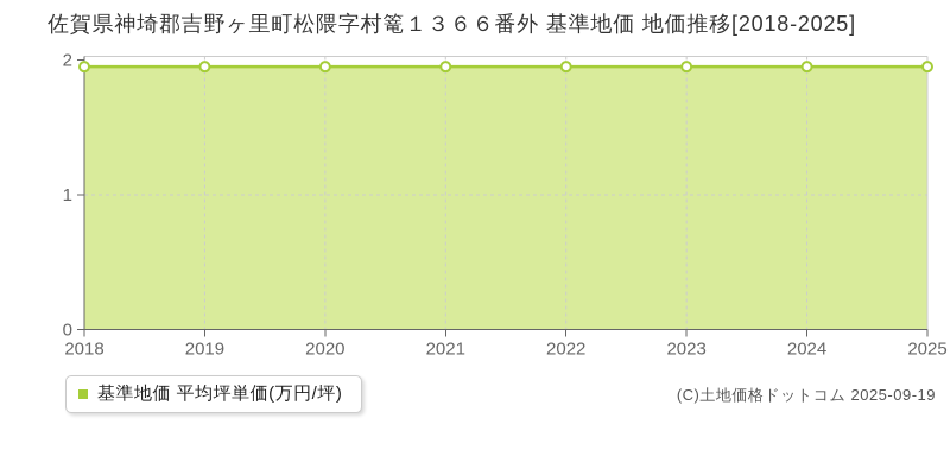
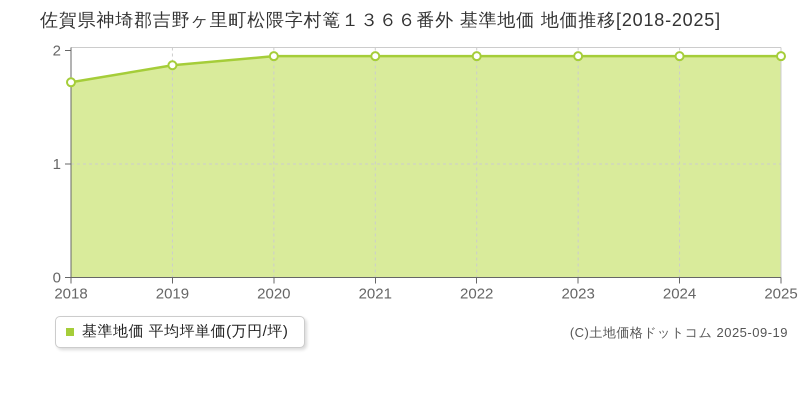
2018: 1.95 -> 1.72
2019: 1.95 -> 1.87
